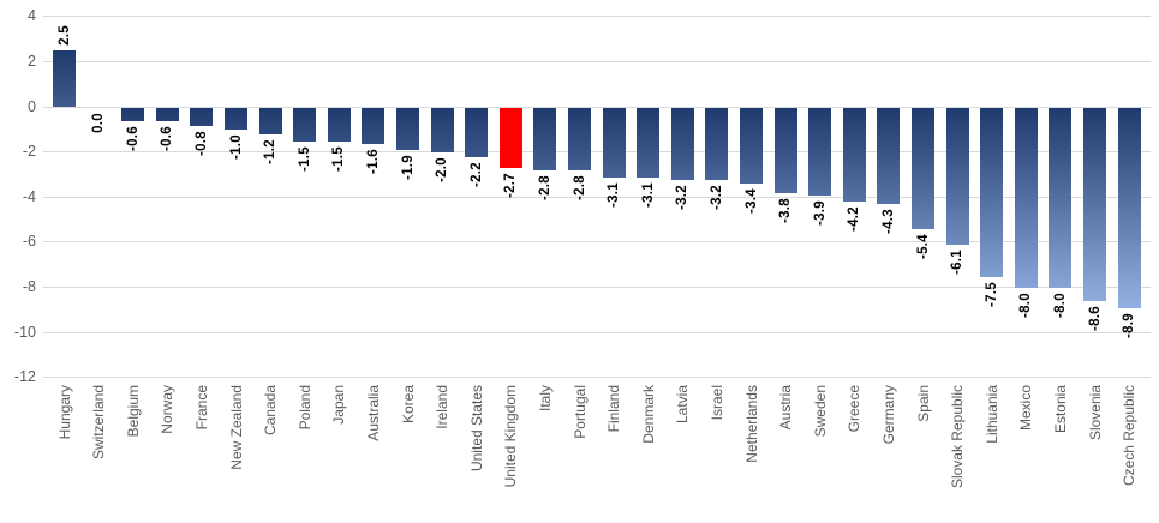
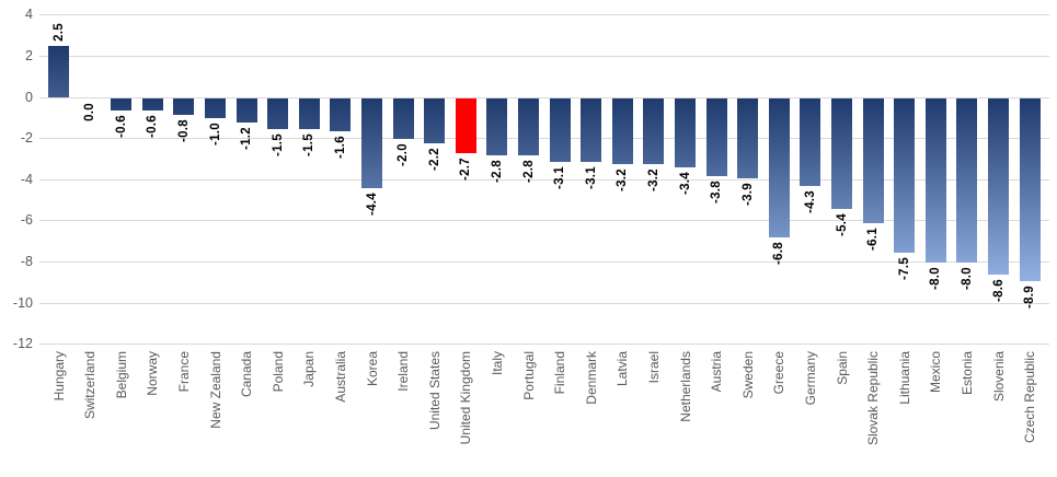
Korea: -1.9 -> -4.4
Greece: -4.2 -> -6.8
